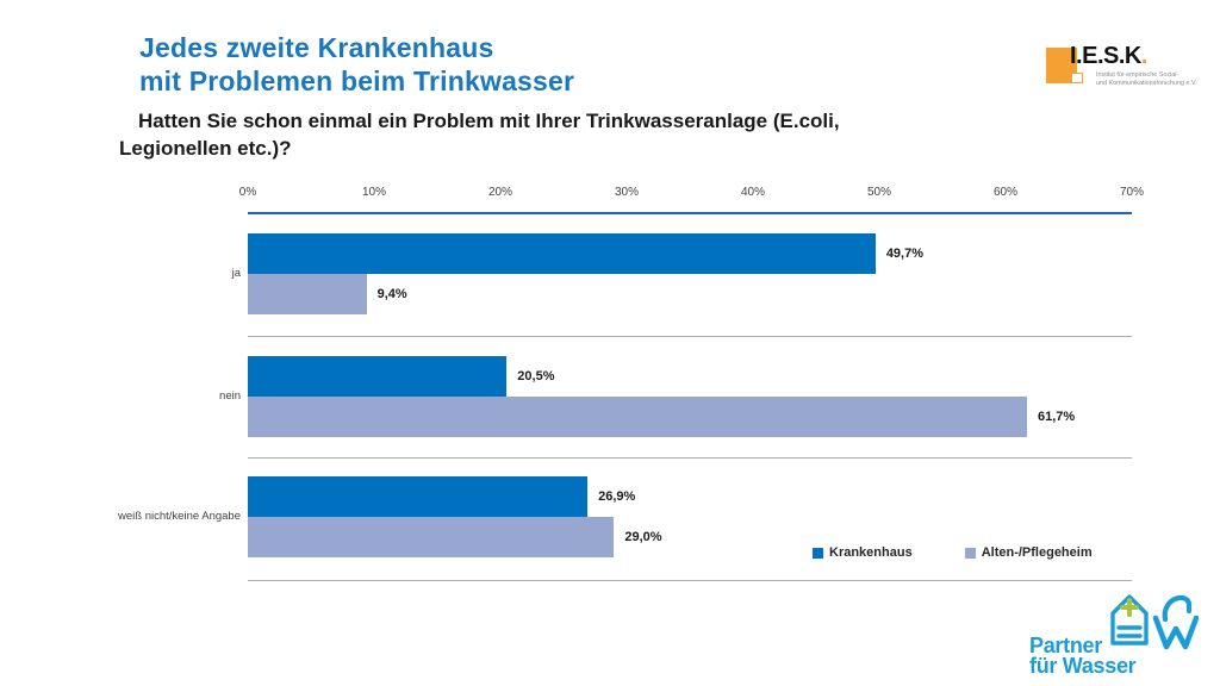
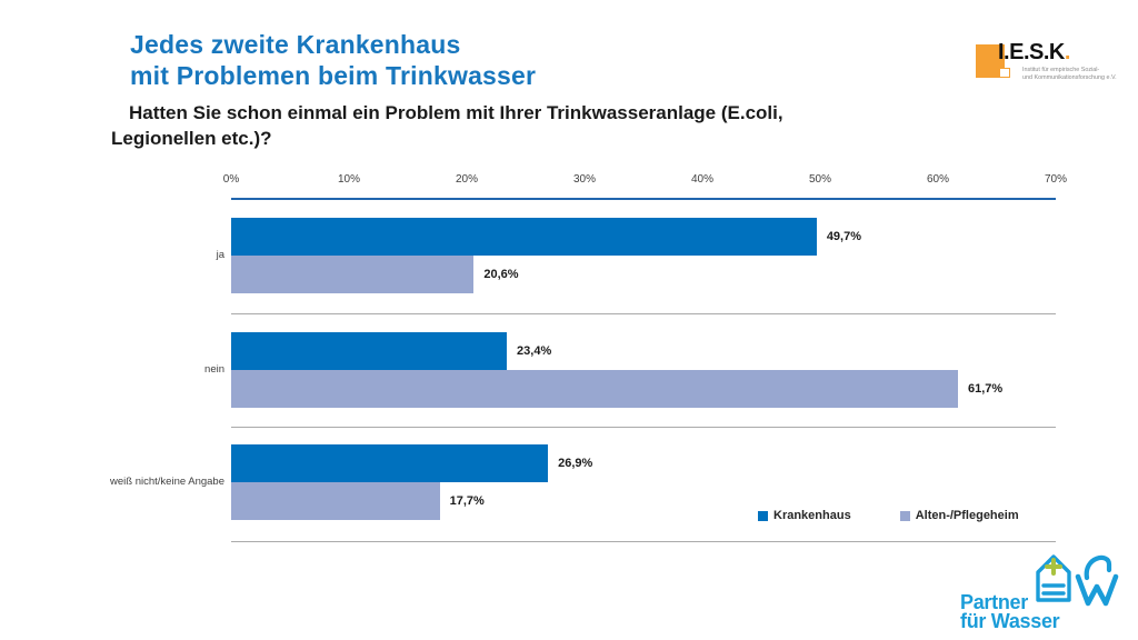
Alten-/Pflegeheim/ja: 9,4% -> 20,6%
Krankenhaus/nein: 20,5% -> 23,4%
Alten-/Pflegeheim/weiß nicht/keine Angabe: 29,0% -> 17,7%
